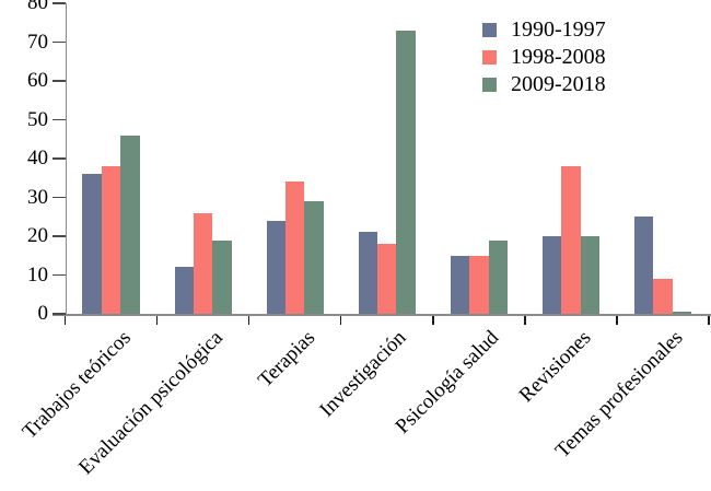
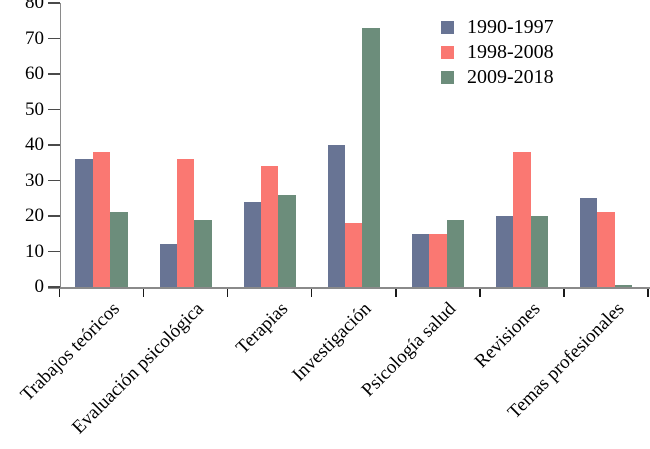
2009-2018/Trabajos teóricos: 46 -> 21
1998-2008/Evaluación psicológica: 26 -> 36
2009-2018/Terapias: 29 -> 26
1990-1997/Investigación: 21 -> 40
1998-2008/Temas profesionales: 9 -> 21
